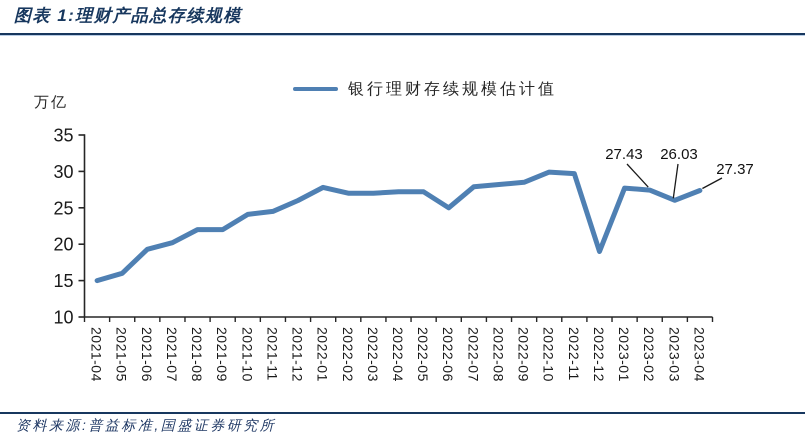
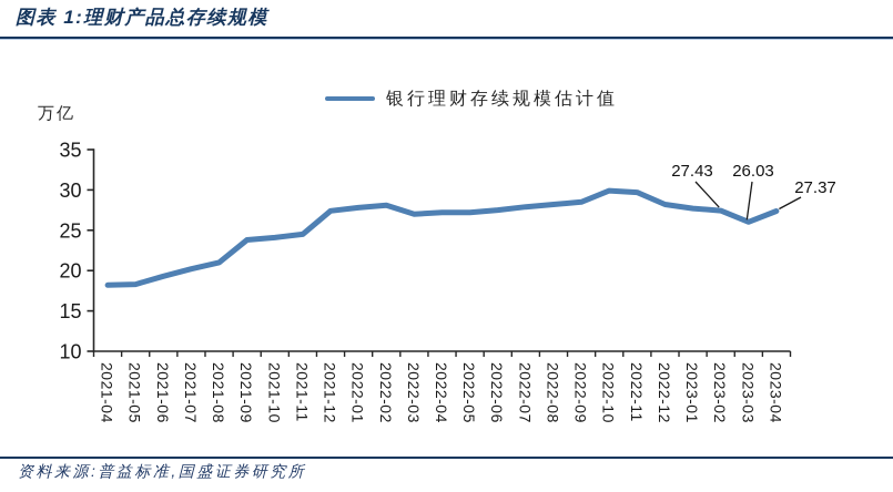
2021-04: 15 -> 18
2021-05: 16 -> 18
2021-08: 22 -> 21
2021-09: 22 -> 24
2021-12: 26 -> 27
2022-02: 27 -> 28
2022-06: 25 -> 28
2022-12: 19 -> 28
